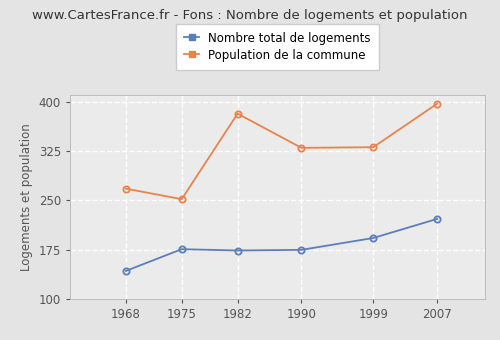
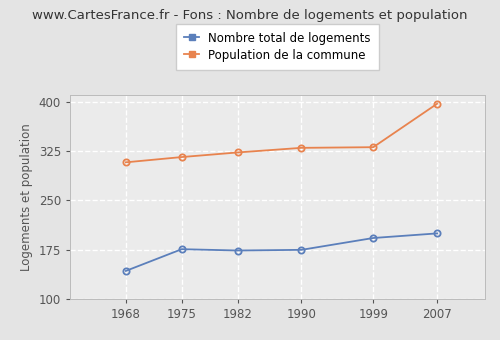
Population de la commune/1968: 268 -> 308
Population de la commune/1975: 252 -> 316
Population de la commune/1982: 382 -> 323
Nombre total de logements/2007: 222 -> 200
